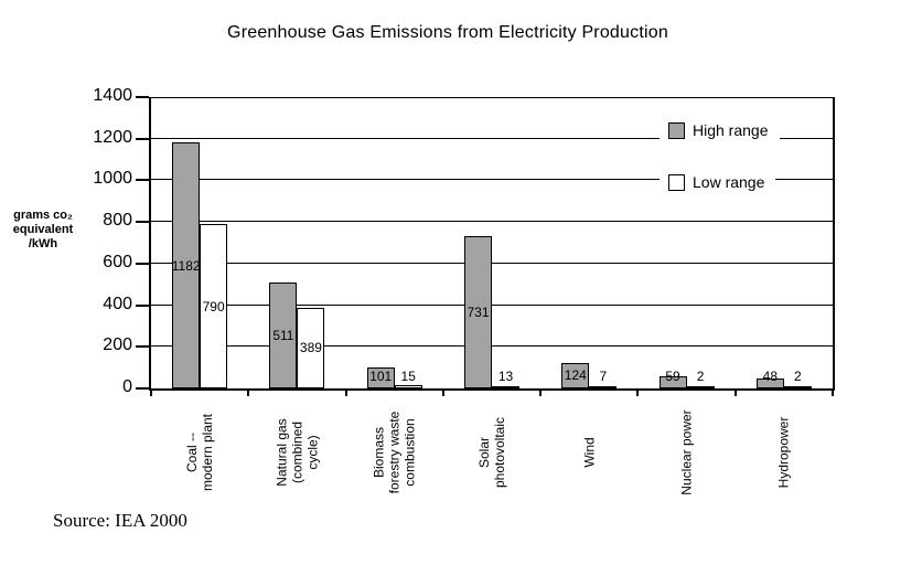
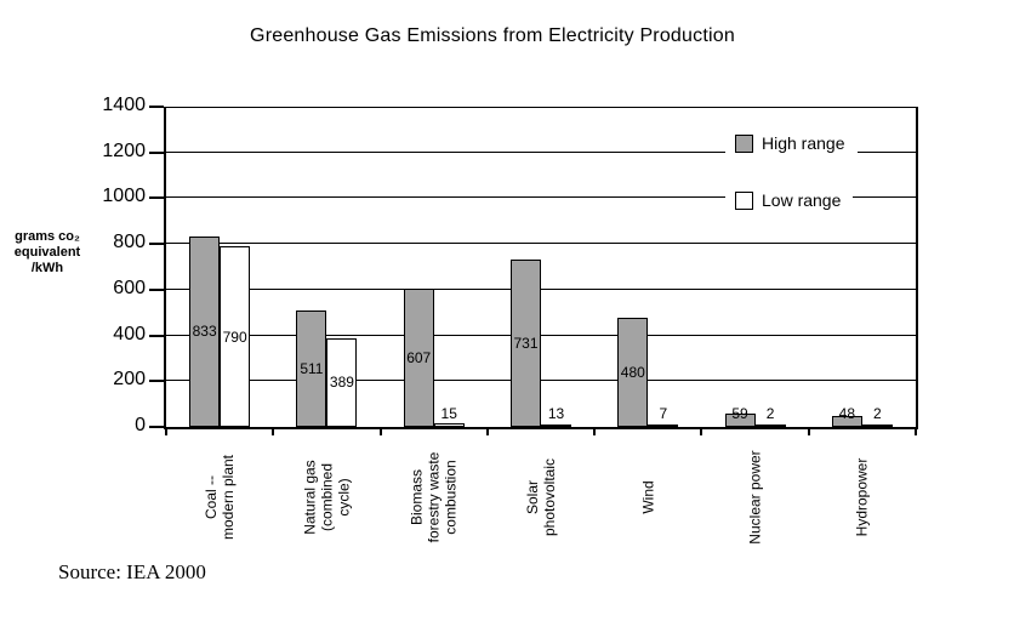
High range/Coal -- modern plant: 1182 -> 833
High range/Biomass forestry waste combustion: 101 -> 607
High range/Wind: 124 -> 480
